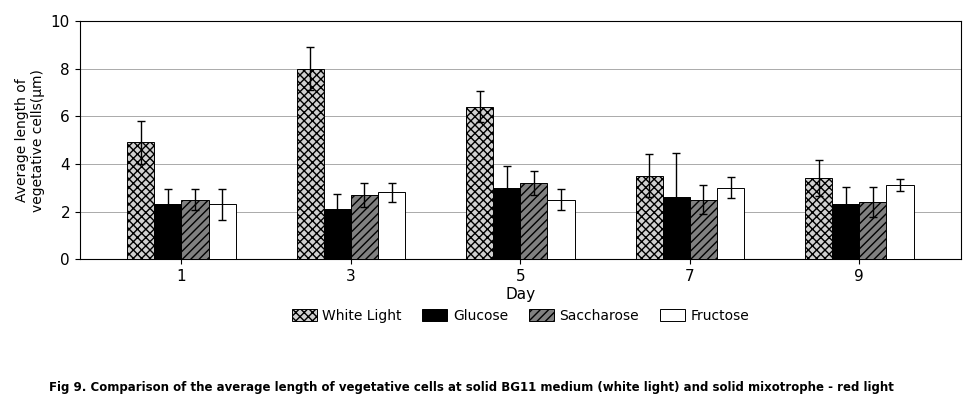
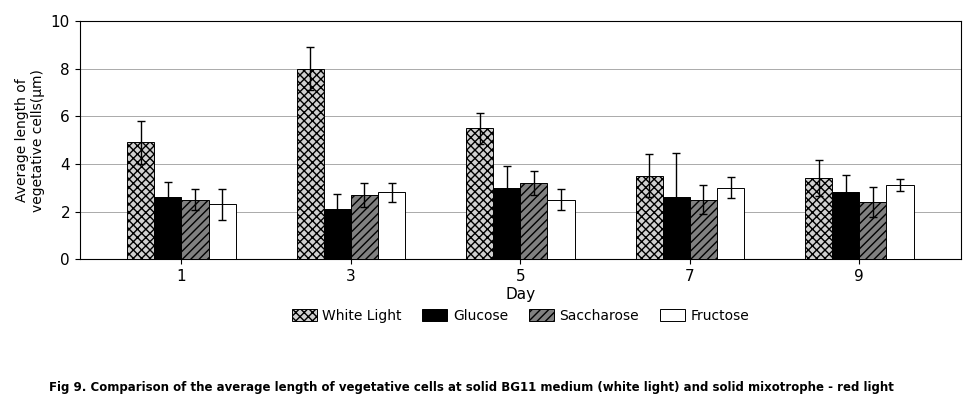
Glucose/1: 2.3 -> 2.6
White Light/5: 6.4 -> 5.5
Glucose/9: 2.3 -> 2.8
